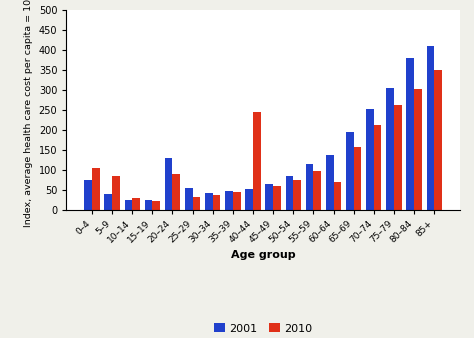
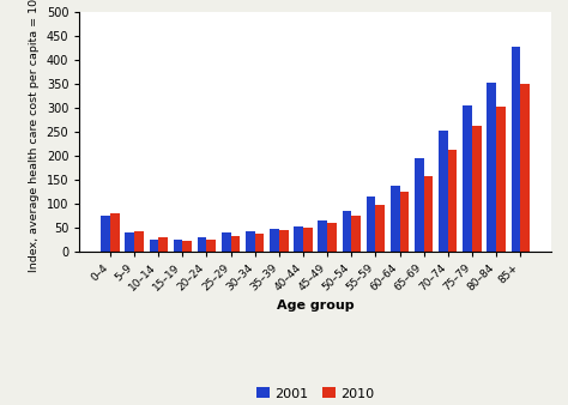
2010/0–4: 105 -> 79
2010/5–9: 85 -> 42
2001/20–24: 130 -> 29
2010/20–24: 90 -> 25
2001/25–29: 55 -> 38
2010/40–44: 245 -> 48
2010/60–64: 70 -> 125
2001/80–84: 380 -> 353
2001/85+: 410 -> 427
